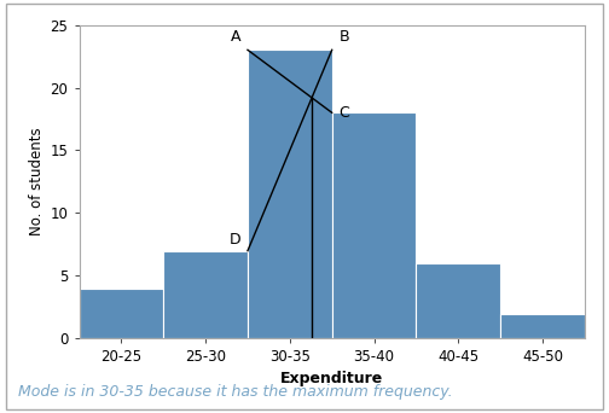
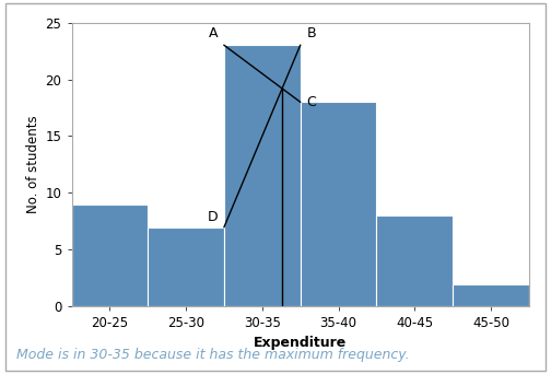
20-25: 4 -> 9
40-45: 6 -> 8
